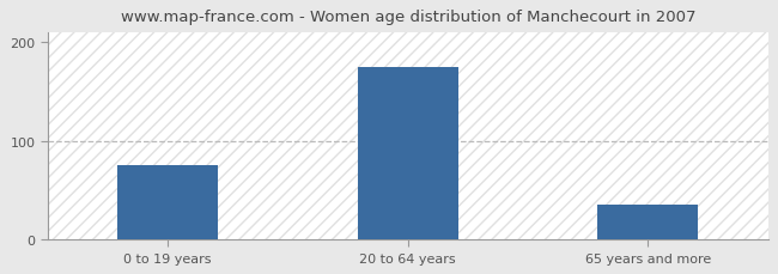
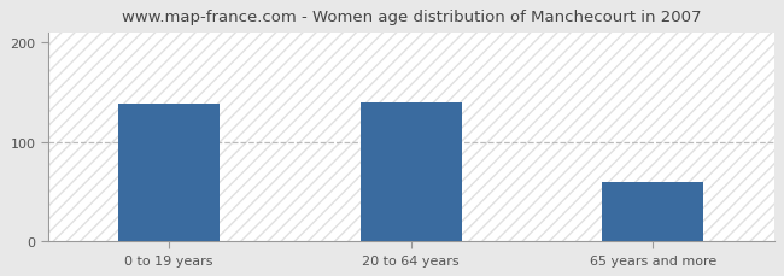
0 to 19 years: 75 -> 138
20 to 64 years: 175 -> 140
65 years and more: 35 -> 60
